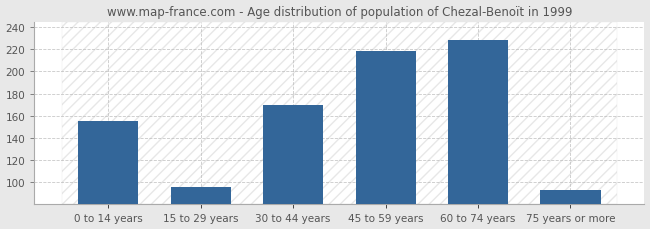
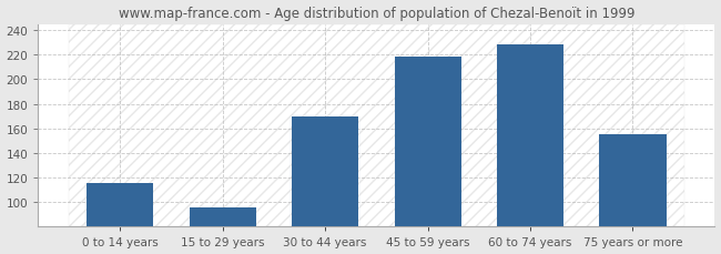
0 to 14 years: 155 -> 116
75 years or more: 93 -> 155
